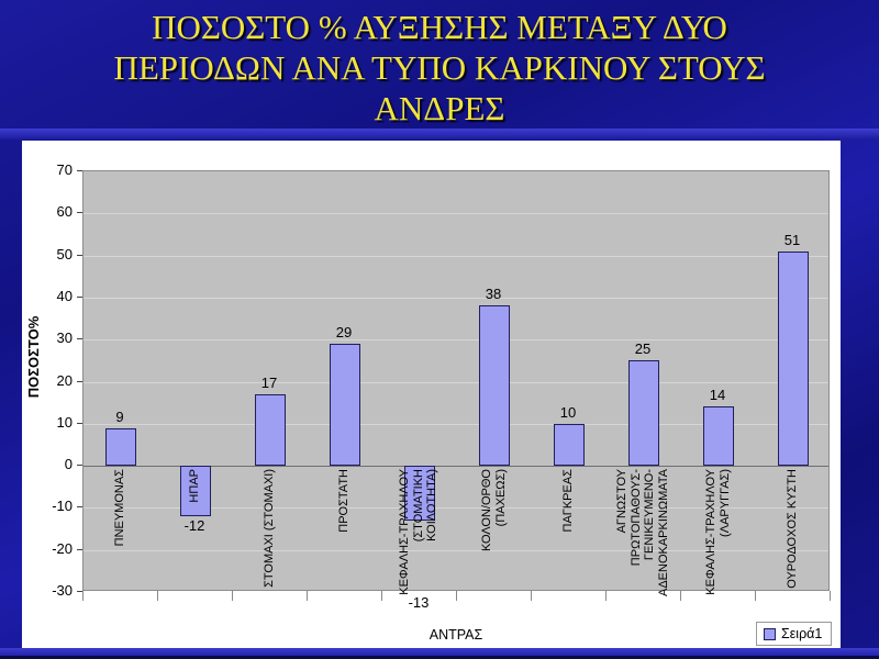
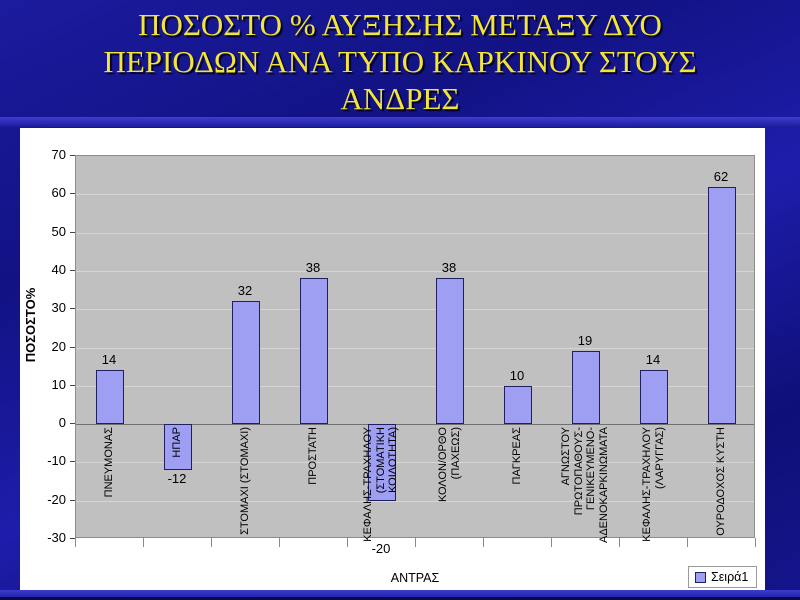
ΠΝΕΥΜΟΝΑΣ: 9 -> 14
ΣΤΟΜΑΧΙ (ΣΤΟΜΑΧΙ): 17 -> 32
ΠΡΟΣΤΑΤΗ: 29 -> 38
ΚΕΦΑΛΗΣ-ΤΡΑΧΗΛΟΥ (ΣΤΟΜΑΤΙΚΗ ΚΟΙΛΟΤΗΤΑ): -13 -> -20
ΑΓΝΩΣΤΟΥ ΠΡΩΤΟΠΑΘΟΥΣ- ΓΕΝΙΚΕΥΜΕΝΟ- ΑΔΕΝΟΚΑΡΚΙΝΩΜΑΤΑ: 25 -> 19
ΟΥΡΟΔΟΧΟΣ ΚΥΣΤΗ: 51 -> 62
